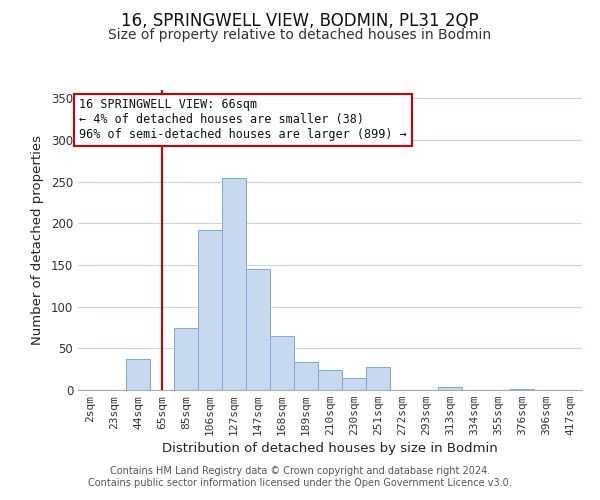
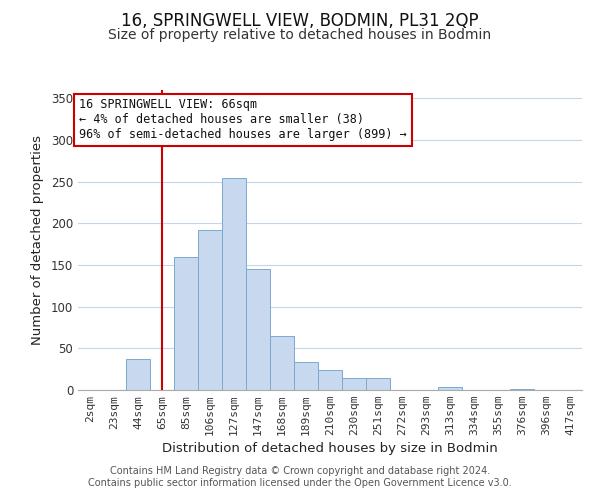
85sqm: 74 -> 160
251sqm: 28 -> 14
